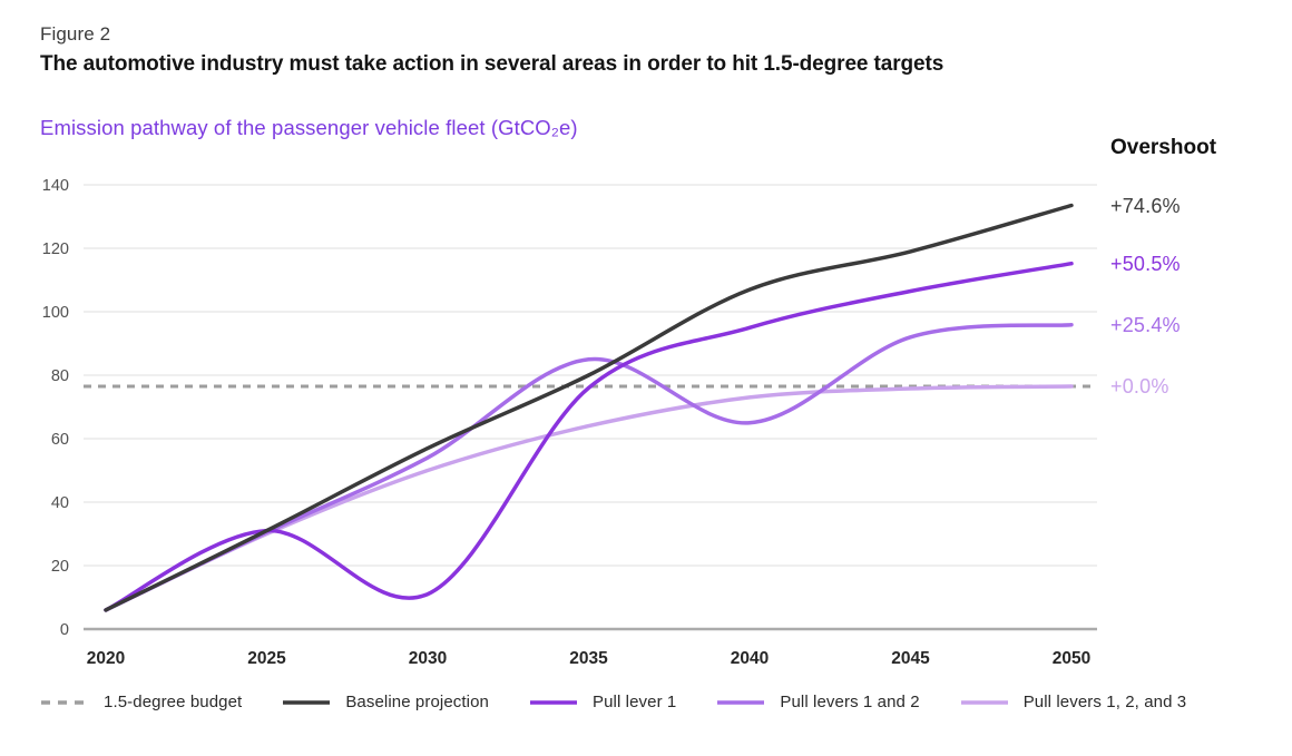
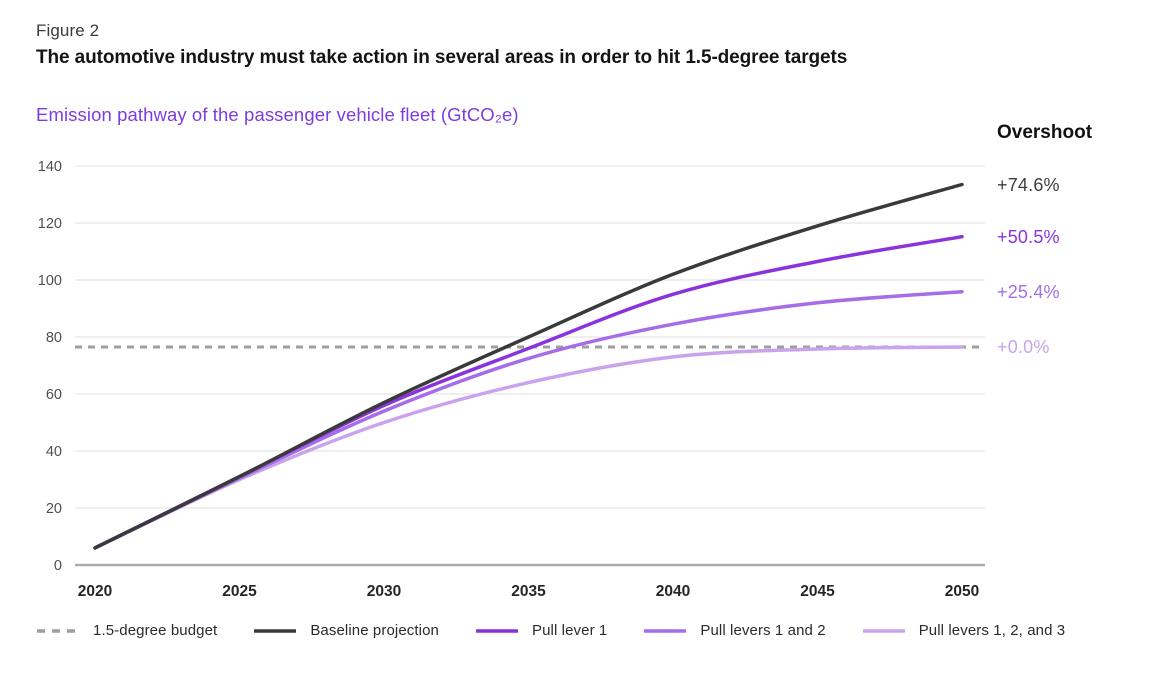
Pull lever 1/2030: 11 -> 56
Pull levers 1 and 2/2035: 85 -> 72
Baseline projection/2040: 107 -> 102
Pull levers 1 and 2/2040: 65 -> 84
